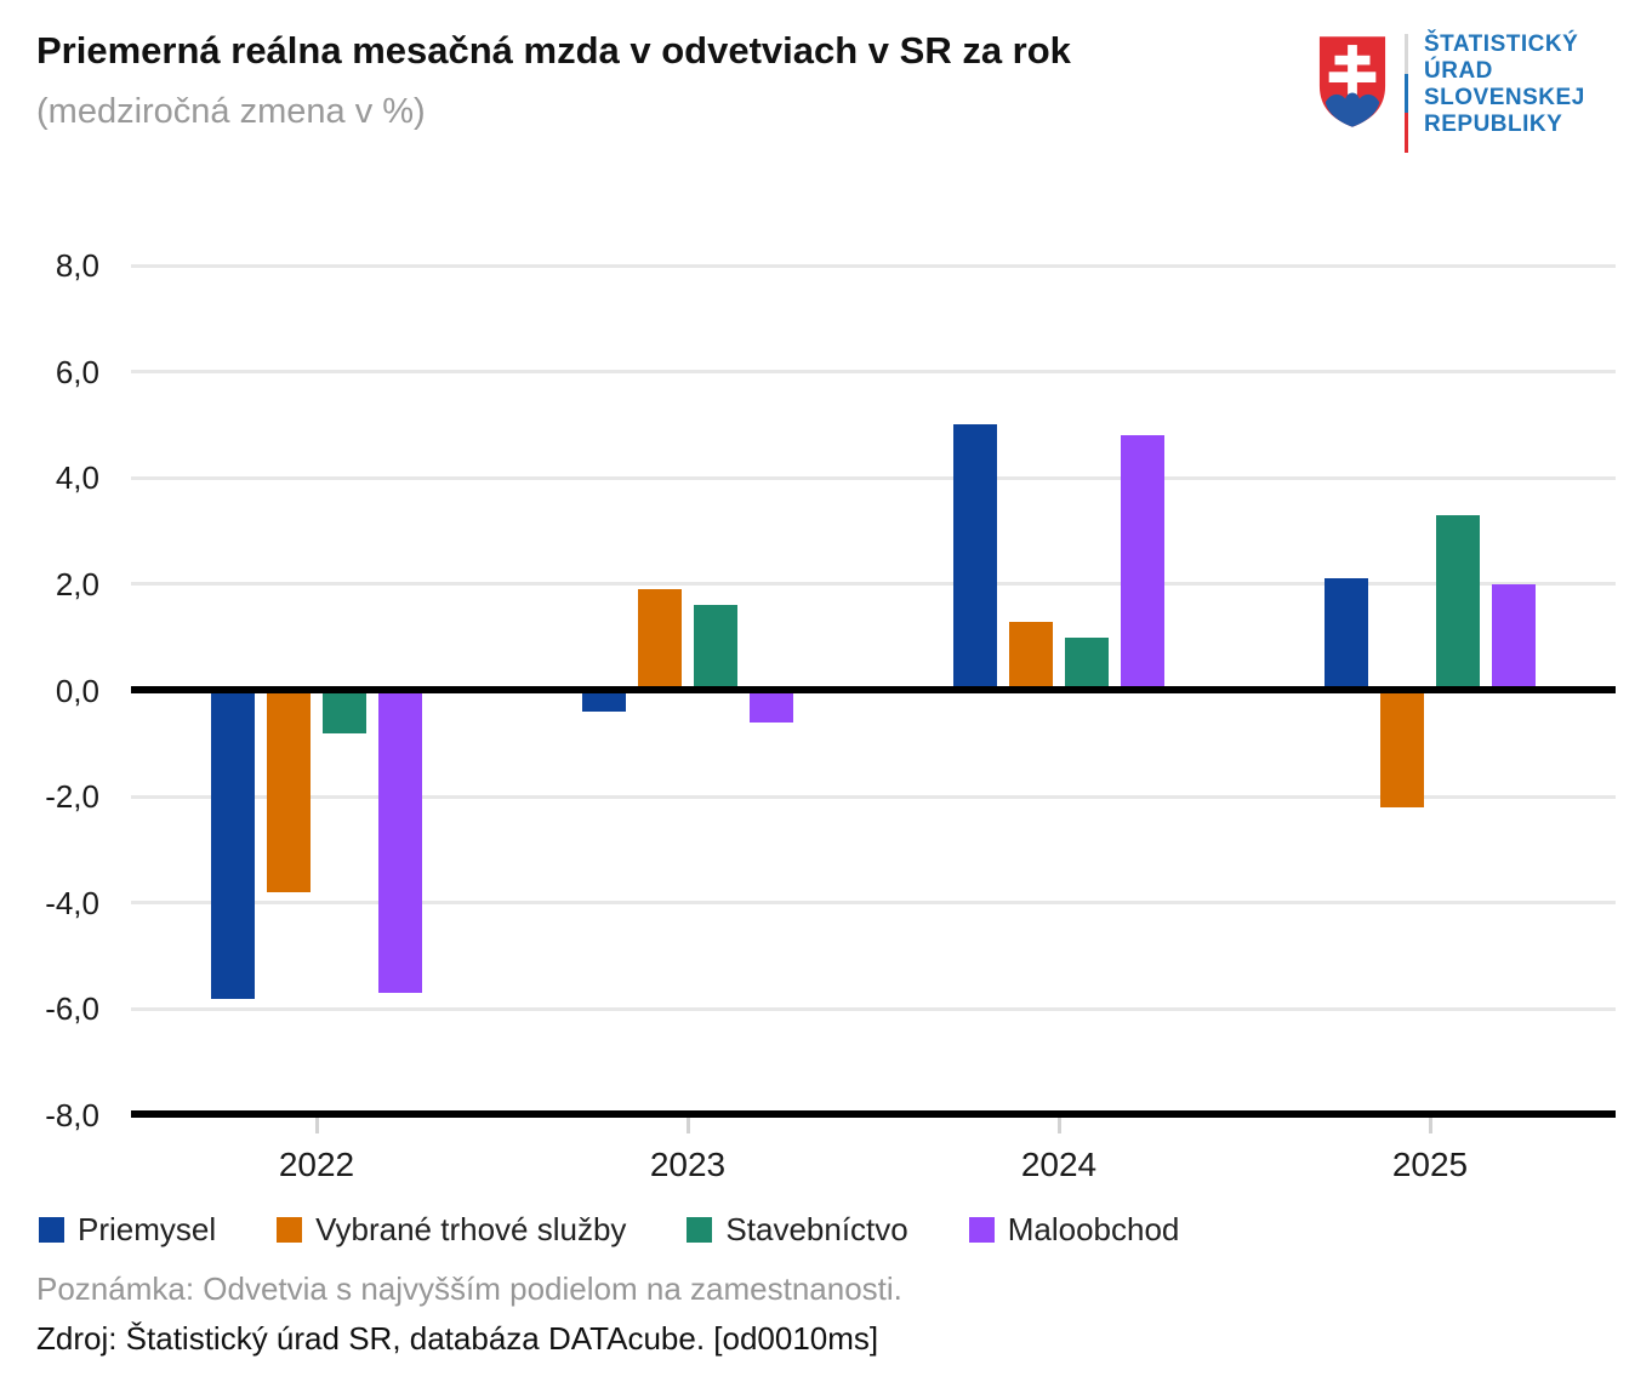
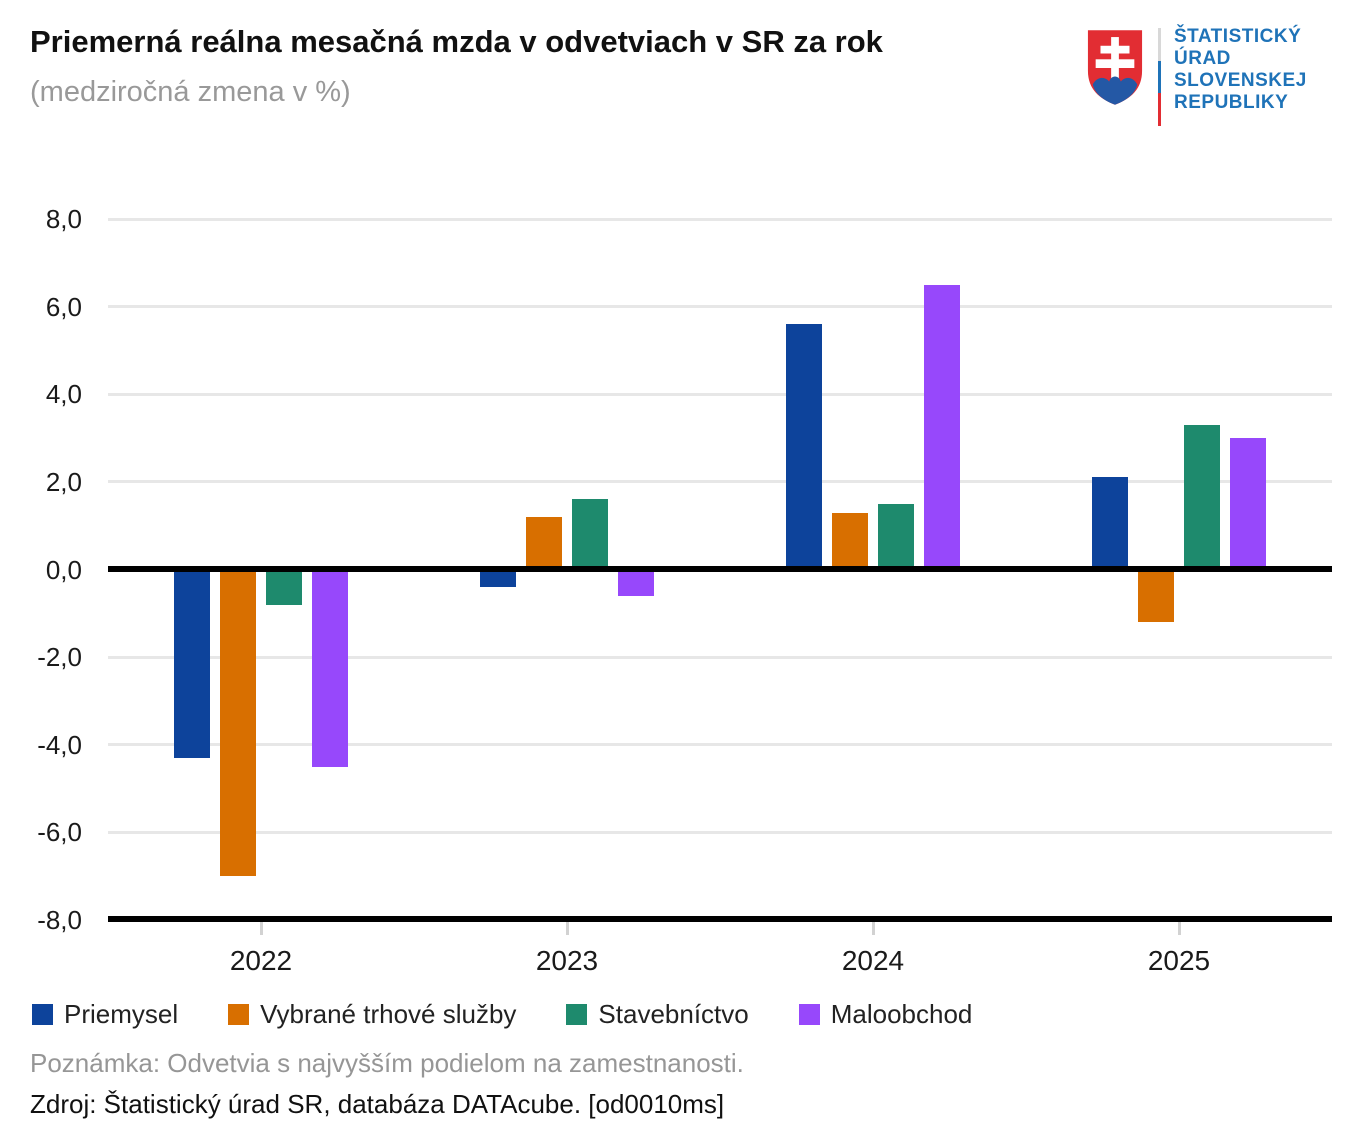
Priemysel/2022: -5,8 -> -4,3
Vybrané trhové služby/2022: -3,8 -> -7,0
Maloobchod/2022: -5,7 -> -4,5
Vybrané trhové služby/2023: 1,9 -> 1,2
Priemysel/2024: 5,0 -> 5,6
Stavebníctvo/2024: 1,0 -> 1,5
Maloobchod/2024: 4,8 -> 6,5
Vybrané trhové služby/2025: -2,2 -> -1,2
Maloobchod/2025: 2,0 -> 3,0
